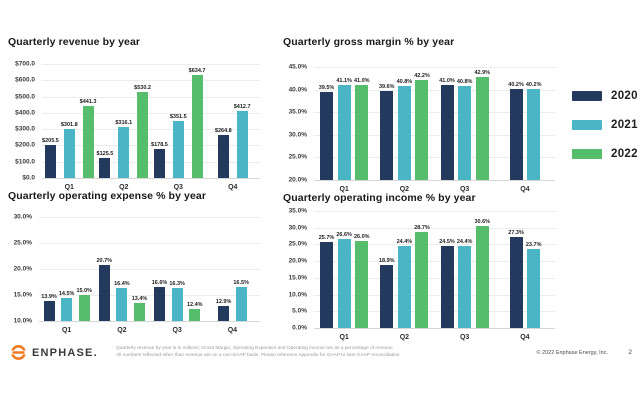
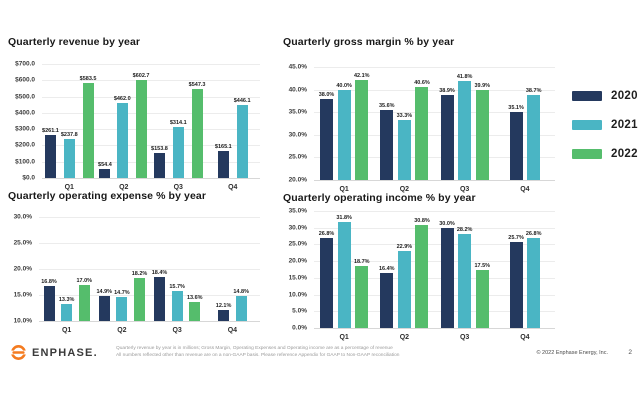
Quarterly revenue by year/2020/Q1: $205.5 -> $261.1
Quarterly revenue by year/2021/Q1: $301.8 -> $237.8
Quarterly revenue by year/2022/Q1: $441.3 -> $583.5
Quarterly revenue by year/2020/Q2: $125.5 -> $54.4
Quarterly revenue by year/2021/Q2: $316.1 -> $462.0
Quarterly revenue by year/2022/Q2: $530.2 -> $602.7
Quarterly revenue by year/2020/Q3: $178.5 -> $153.8
Quarterly revenue by year/2021/Q3: $351.5 -> $314.1
Quarterly revenue by year/2022/Q3: $634.7 -> $547.3
Quarterly revenue by year/2020/Q4: $264.8 -> $165.1
Quarterly revenue by year/2021/Q4: $412.7 -> $446.1
Quarterly gross margin % by year/2020/Q1: 39.5% -> 38.0%
Quarterly gross margin % by year/2021/Q1: 41.1% -> 40.0%
Quarterly gross margin % by year/2022/Q1: 41.0% -> 42.1%
Quarterly gross margin % by year/2020/Q2: 39.6% -> 35.6%
Quarterly gross margin % by year/2021/Q2: 40.8% -> 33.3%
Quarterly gross margin % by year/2022/Q2: 42.2% -> 40.6%
Quarterly gross margin % by year/2020/Q3: 41.0% -> 38.9%
Quarterly gross margin % by year/2021/Q3: 40.8% -> 41.8%
Quarterly gross margin % by year/2022/Q3: 42.9% -> 39.9%
Quarterly gross margin % by year/2020/Q4: 40.2% -> 35.1%
Quarterly gross margin % by year/2021/Q4: 40.2% -> 38.7%
Quarterly operating expense % by year/2020/Q1: 13.9% -> 16.8%
Quarterly operating expense % by year/2021/Q1: 14.5% -> 13.3%
Quarterly operating expense % by year/2022/Q1: 15.0% -> 17.0%
Quarterly operating expense % by year/2020/Q2: 20.7% -> 14.9%
Quarterly operating expense % by year/2021/Q2: 16.4% -> 14.7%
Quarterly operating expense % by year/2022/Q2: 13.4% -> 18.2%
Quarterly operating expense % by year/2020/Q3: 16.6% -> 18.4%
Quarterly operating expense % by year/2021/Q3: 16.3% -> 15.7%
Quarterly operating expense % by year/2022/Q3: 12.4% -> 13.6%
Quarterly operating expense % by year/2020/Q4: 12.9% -> 12.1%
Quarterly operating expense % by year/2021/Q4: 16.5% -> 14.8%
Quarterly operating income % by year/2020/Q1: 25.7% -> 26.8%
Quarterly operating income % by year/2021/Q1: 26.6% -> 31.8%
Quarterly operating income % by year/2022/Q1: 26.0% -> 18.7%
Quarterly operating income % by year/2020/Q2: 18.9% -> 16.4%
Quarterly operating income % by year/2021/Q2: 24.4% -> 22.9%
Quarterly operating income % by year/2022/Q2: 28.7% -> 30.8%
Quarterly operating income % by year/2020/Q3: 24.5% -> 30.0%
Quarterly operating income % by year/2021/Q3: 24.4% -> 28.2%
Quarterly operating income % by year/2022/Q3: 30.6% -> 17.5%
Quarterly operating income % by year/2020/Q4: 27.3% -> 25.7%
Quarterly operating income % by year/2021/Q4: 23.7% -> 26.8%
